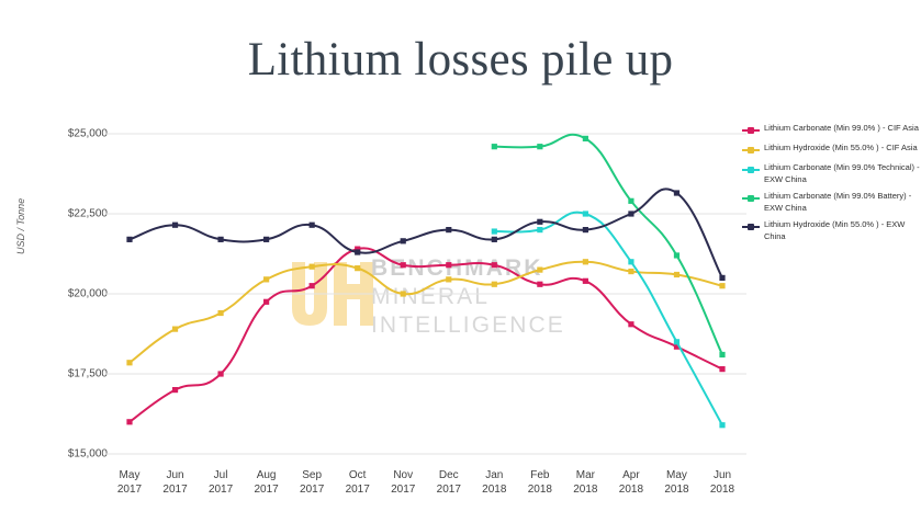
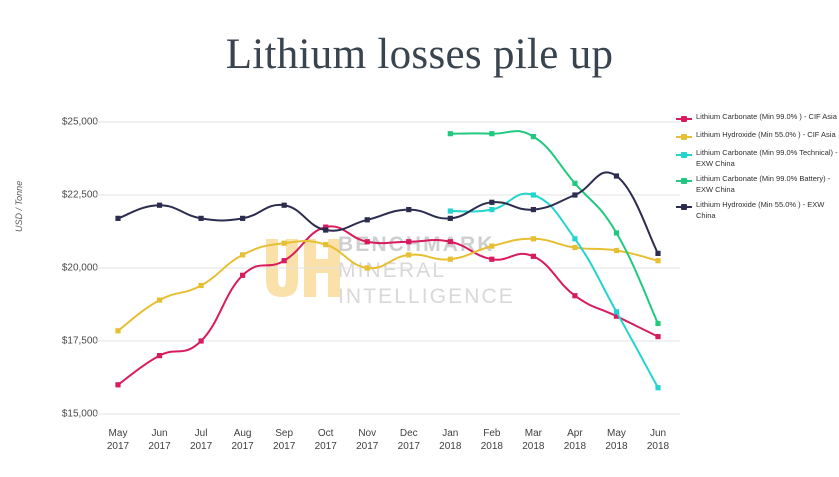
Lithium Carbonate (Min 99.0% Battery) - EXW China/Mar 2018: $24800 -> $24500
